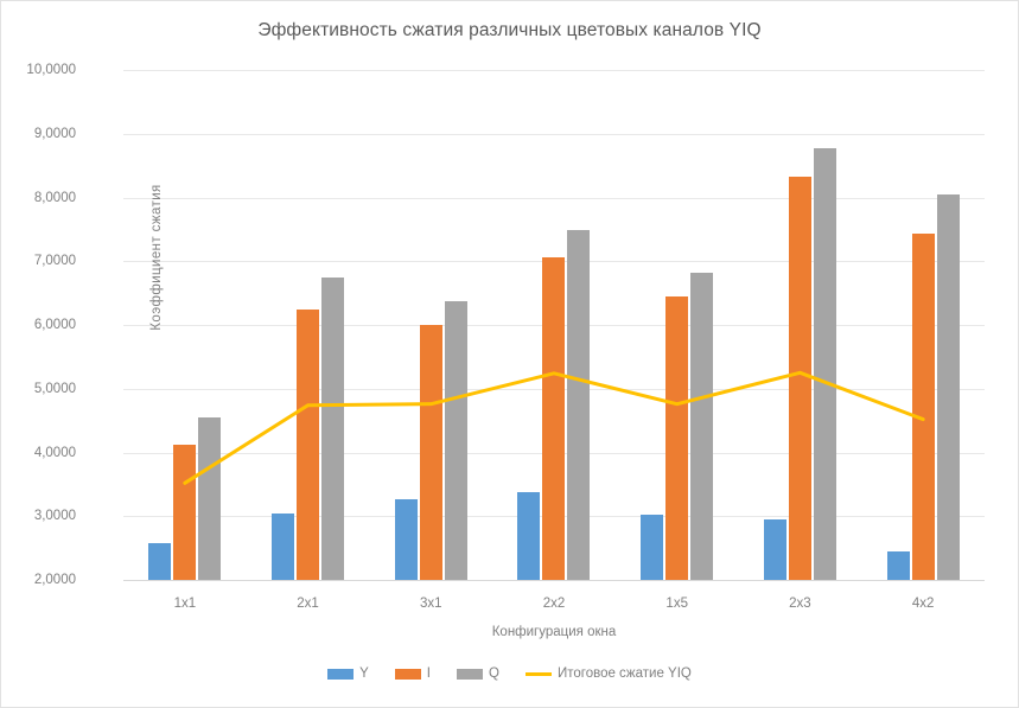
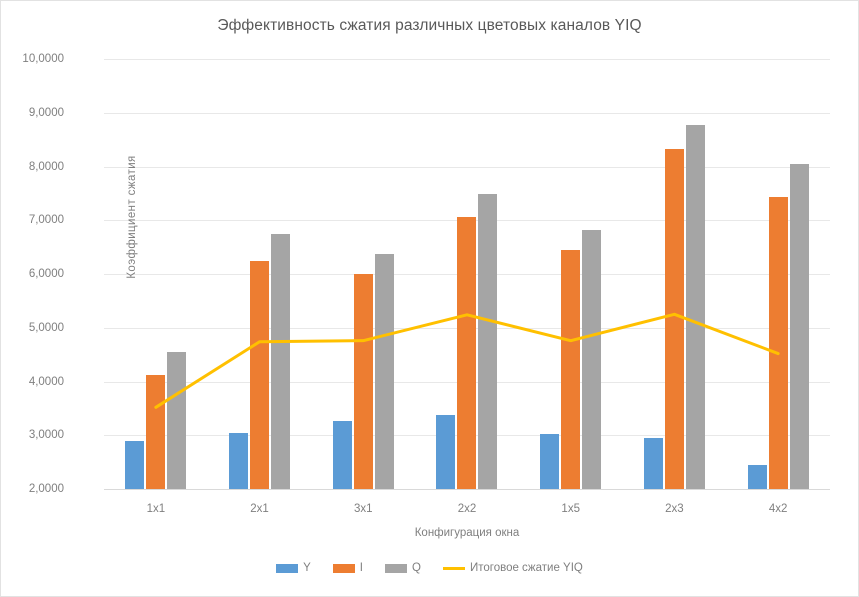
Y/1x1: 2,6 -> 2,9
